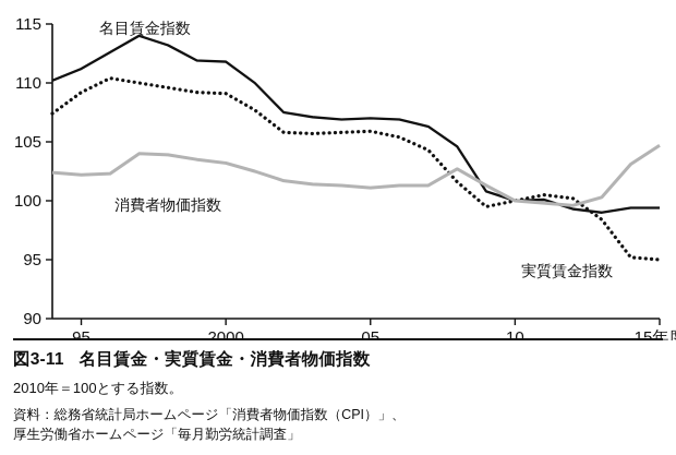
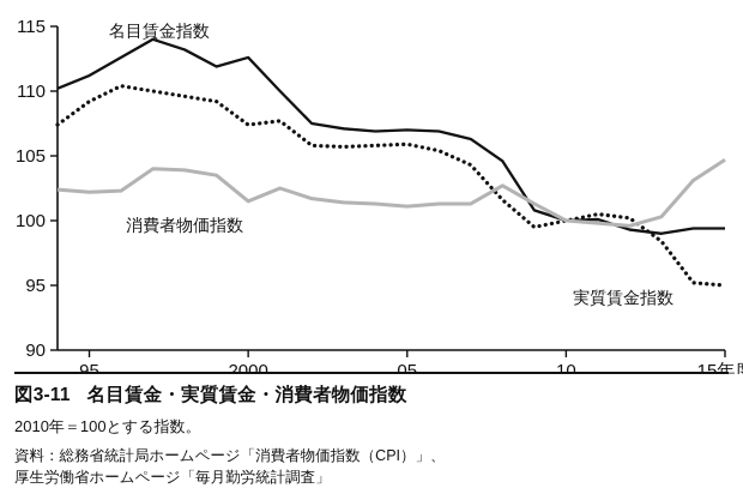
名目賃金指数/2000: 111.8 -> 112.6
実質賃金指数/2000: 109.1 -> 107.4
消費者物価指数/2000: 103.2 -> 101.5
